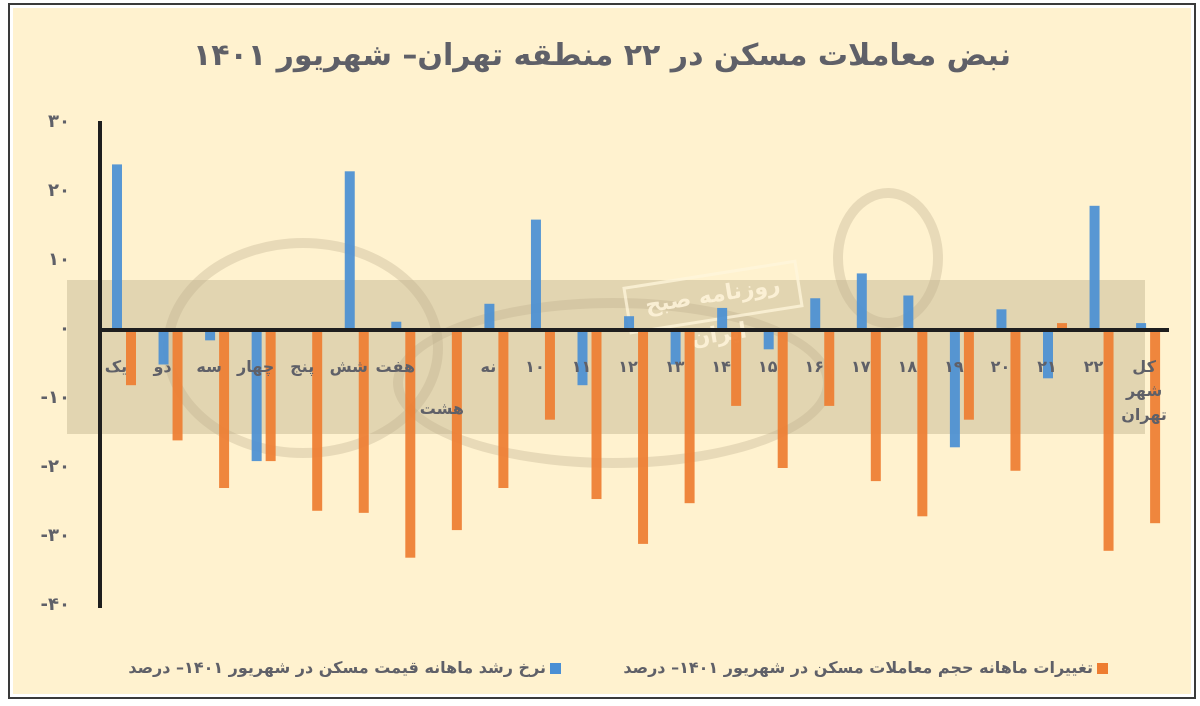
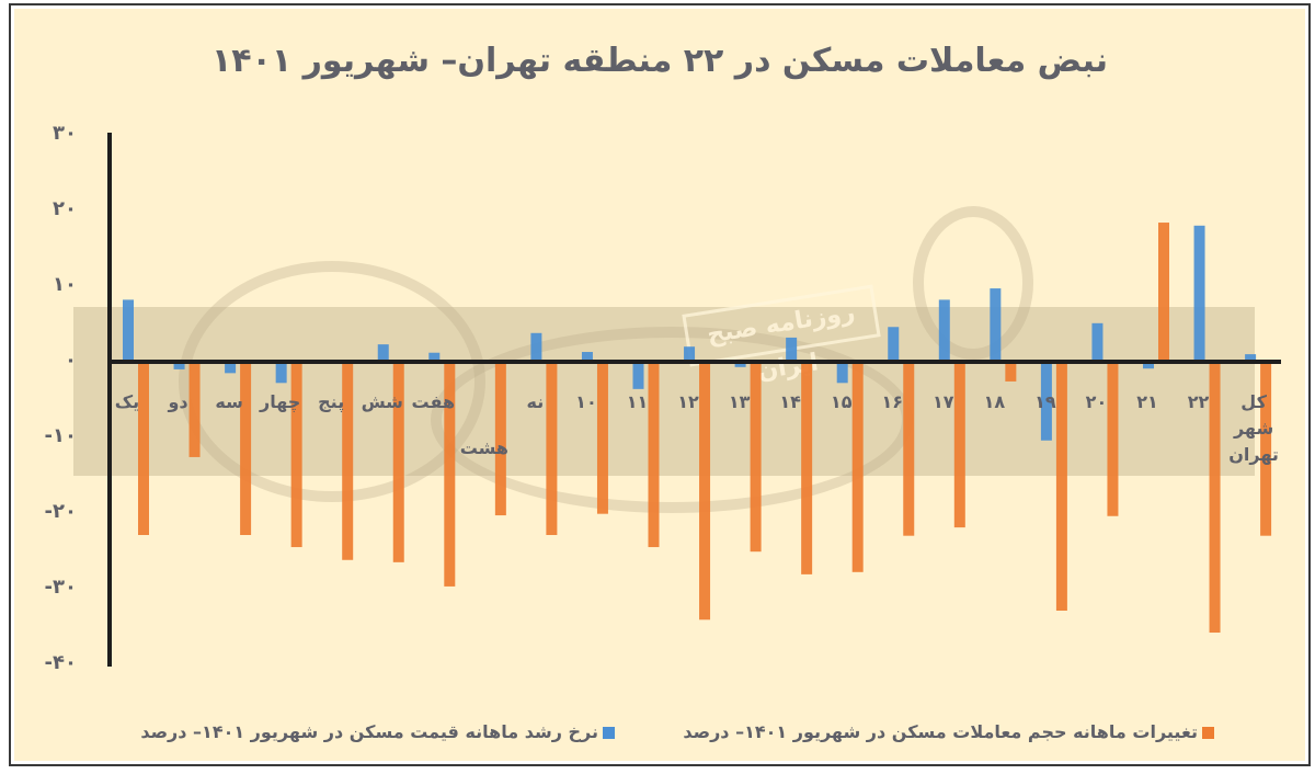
نرخ رشد ماهانه قیمت مسکن در شهریور ۱۴۰۱– درصد/یک: 24 -> 8
تغییرات ماهانه حجم معاملات مسکن در شهریور ۱۴۰۱– درصد/یک: -8 -> -23
نرخ رشد ماهانه قیمت مسکن در شهریور ۱۴۰۱– درصد/دو: -5 -> -1
تغییرات ماهانه حجم معاملات مسکن در شهریور ۱۴۰۱– درصد/دو: -16 -> -13
نرخ رشد ماهانه قیمت مسکن در شهریور ۱۴۰۱– درصد/چهار: -19 -> -3
تغییرات ماهانه حجم معاملات مسکن در شهریور ۱۴۰۱– درصد/چهار: -19 -> -24
نرخ رشد ماهانه قیمت مسکن در شهریور ۱۴۰۱– درصد/شش: 23 -> 2
تغییرات ماهانه حجم معاملات مسکن در شهریور ۱۴۰۱– درصد/هفت: -33 -> -30
تغییرات ماهانه حجم معاملات مسکن در شهریور ۱۴۰۱– درصد/هشت: -29 -> -20
نرخ رشد ماهانه قیمت مسکن در شهریور ۱۴۰۱– درصد/۱۰: 16 -> 1
تغییرات ماهانه حجم معاملات مسکن در شهریور ۱۴۰۱– درصد/۱۰: -13 -> -20
نرخ رشد ماهانه قیمت مسکن در شهریور ۱۴۰۱– درصد/۱۱: -8 -> -4
تغییرات ماهانه حجم معاملات مسکن در شهریور ۱۴۰۱– درصد/۱۲: -31 -> -34
نرخ رشد ماهانه قیمت مسکن در شهریور ۱۴۰۱– درصد/۱۳: -5 -> -1
تغییرات ماهانه حجم معاملات مسکن در شهریور ۱۴۰۱– درصد/۱۴: -11 -> -28
تغییرات ماهانه حجم معاملات مسکن در شهریور ۱۴۰۱– درصد/۱۵: -20 -> -28
تغییرات ماهانه حجم معاملات مسکن در شهریور ۱۴۰۱– درصد/۱۶: -11 -> -23
نرخ رشد ماهانه قیمت مسکن در شهریور ۱۴۰۱– درصد/۱۸: 5 -> 10
تغییرات ماهانه حجم معاملات مسکن در شهریور ۱۴۰۱– درصد/۱۸: -27 -> -3
نرخ رشد ماهانه قیمت مسکن در شهریور ۱۴۰۱– درصد/۱۹: -17 -> -10
تغییرات ماهانه حجم معاملات مسکن در شهریور ۱۴۰۱– درصد/۱۹: -13 -> -33
نرخ رشد ماهانه قیمت مسکن در شهریور ۱۴۰۱– درصد/۲۰: 3 -> 5
نرخ رشد ماهانه قیمت مسکن در شهریور ۱۴۰۱– درصد/۲۱: -7 -> -1
تغییرات ماهانه حجم معاملات مسکن در شهریور ۱۴۰۱– درصد/۲۱: 1 -> 18
تغییرات ماهانه حجم معاملات مسکن در شهریور ۱۴۰۱– درصد/۲۲: -32 -> -36
تغییرات ماهانه حجم معاملات مسکن در شهریور ۱۴۰۱– درصد/کل شهر تهران: -28 -> -23
